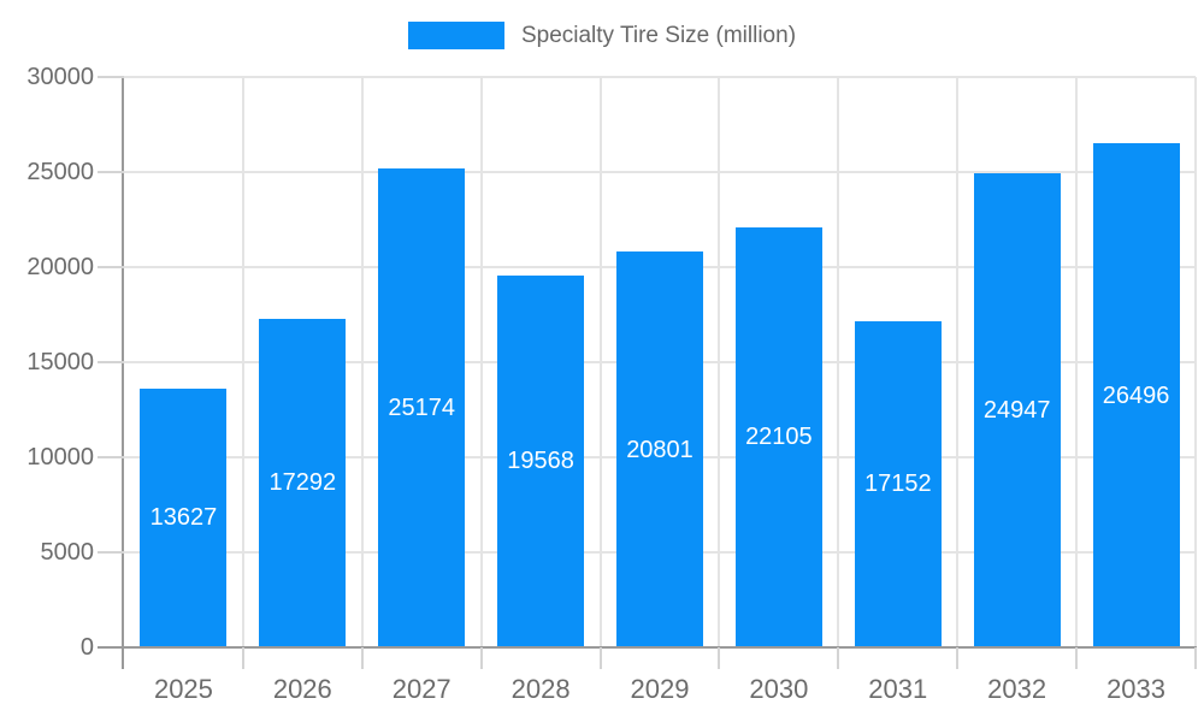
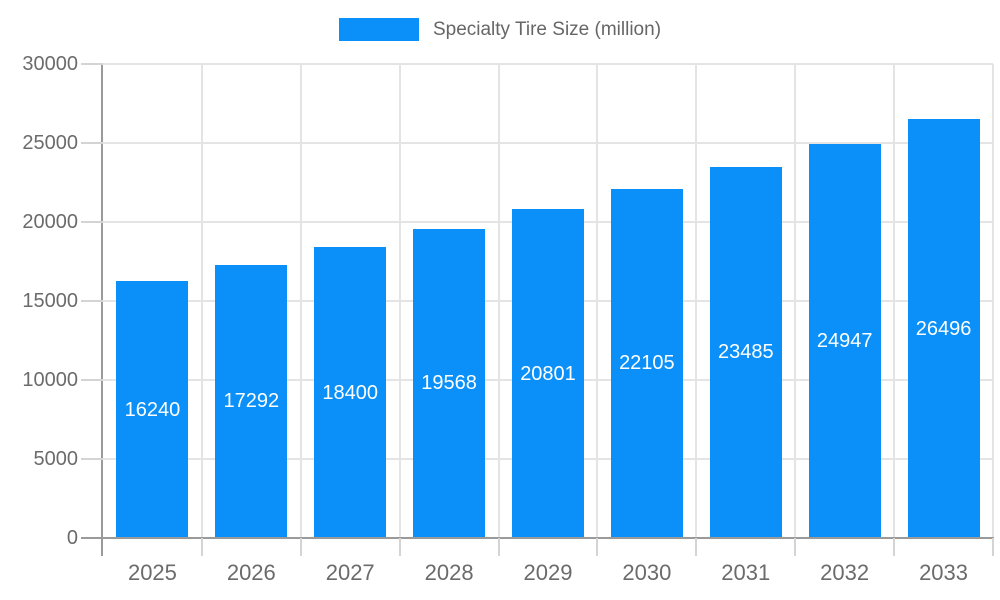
2025: 13627 -> 16240
2027: 25174 -> 18400
2031: 17152 -> 23485
